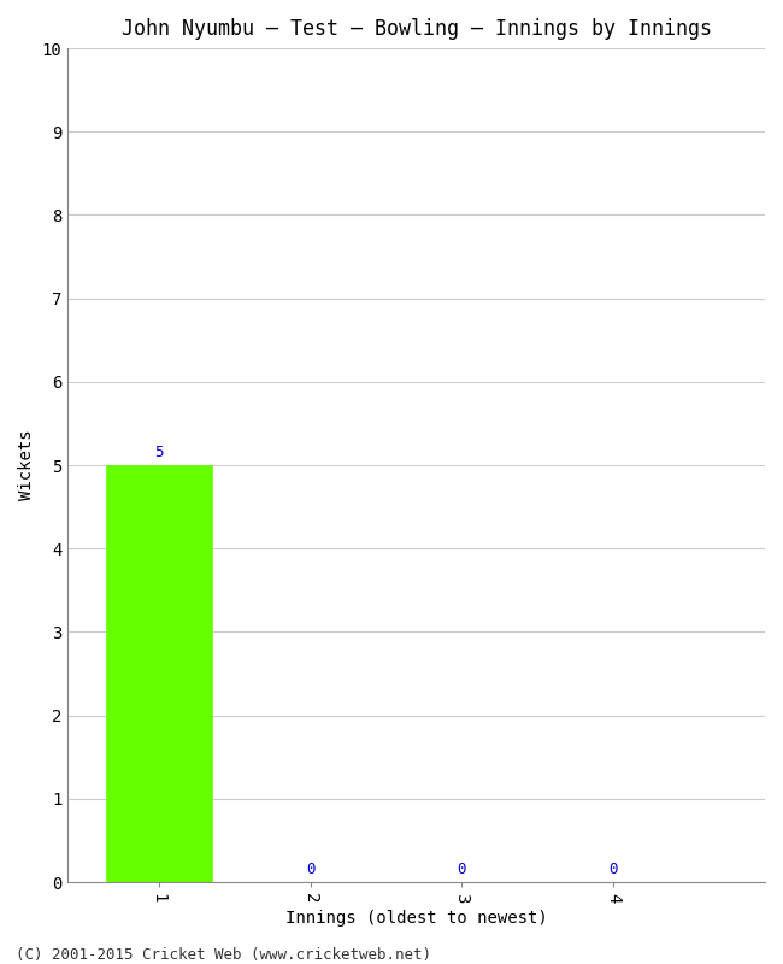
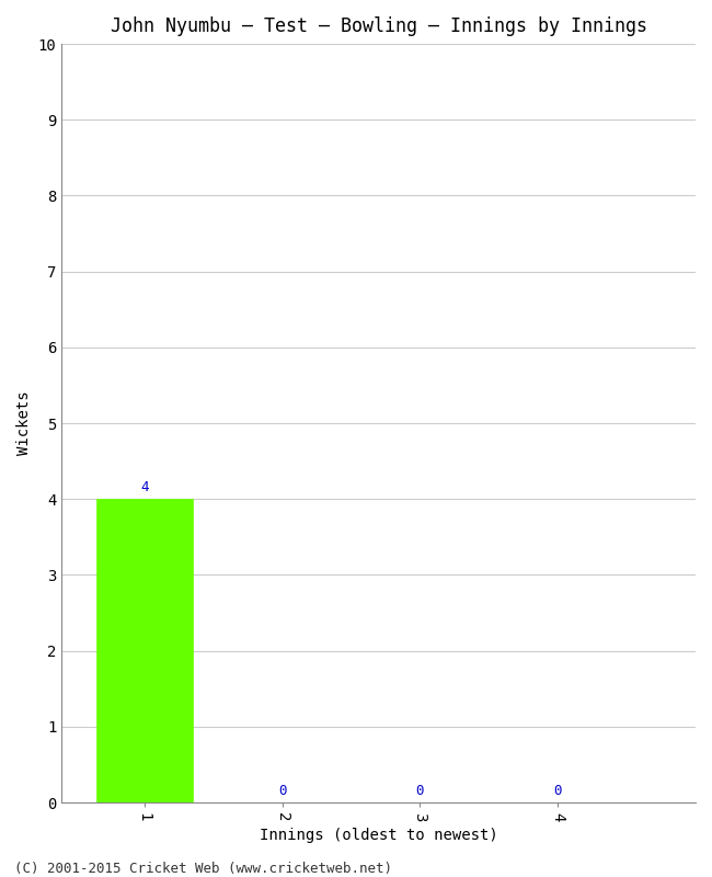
1: 5 -> 4
